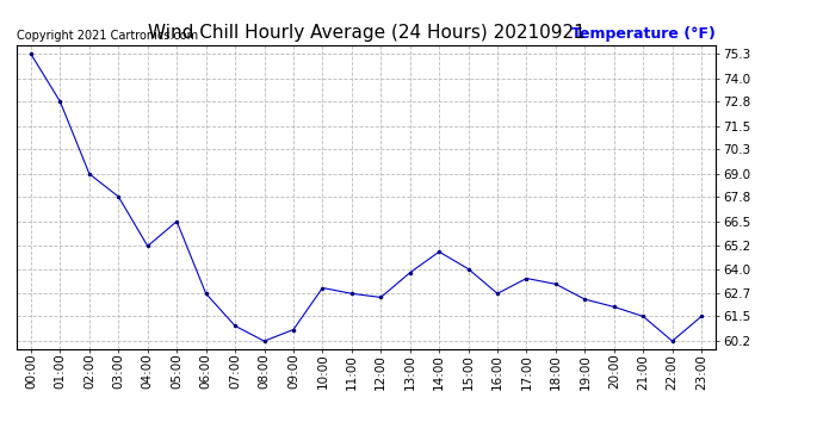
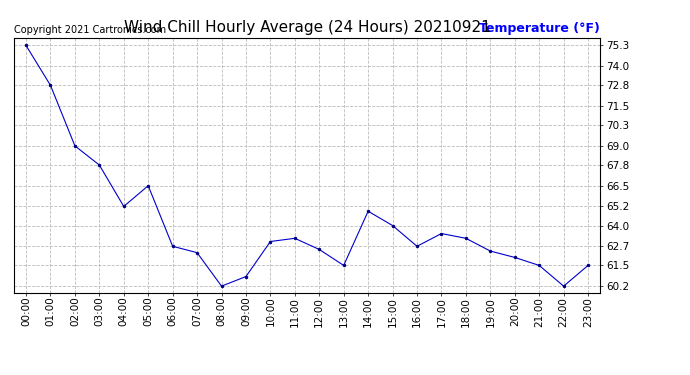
07:00: 61.0 -> 62.3
11:00: 62.7 -> 63.2
13:00: 63.8 -> 61.5
